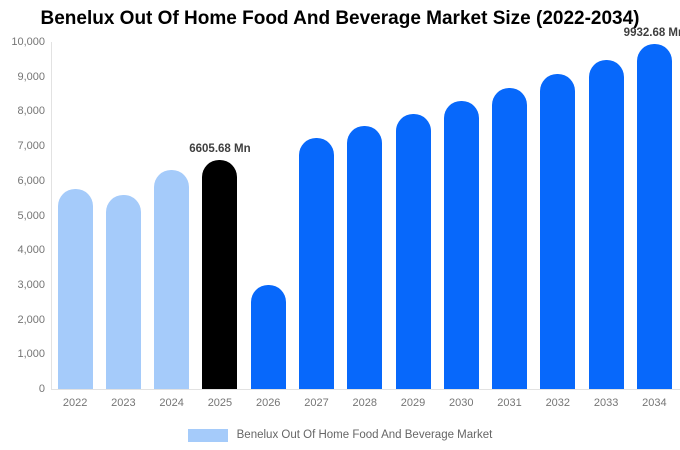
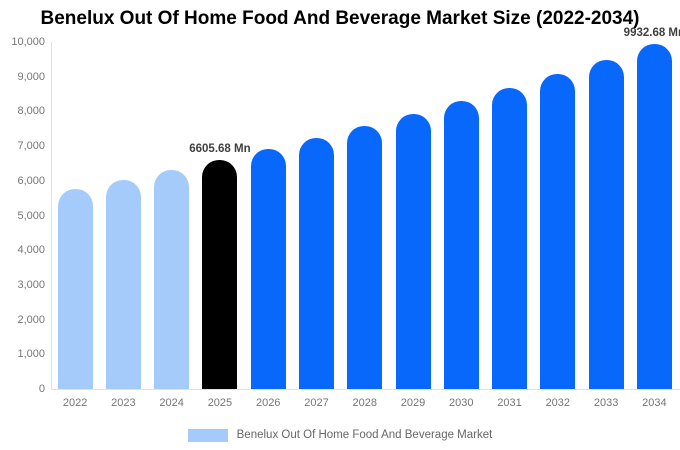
2023: 5600 -> 6000
2026: 3000 -> 6900
